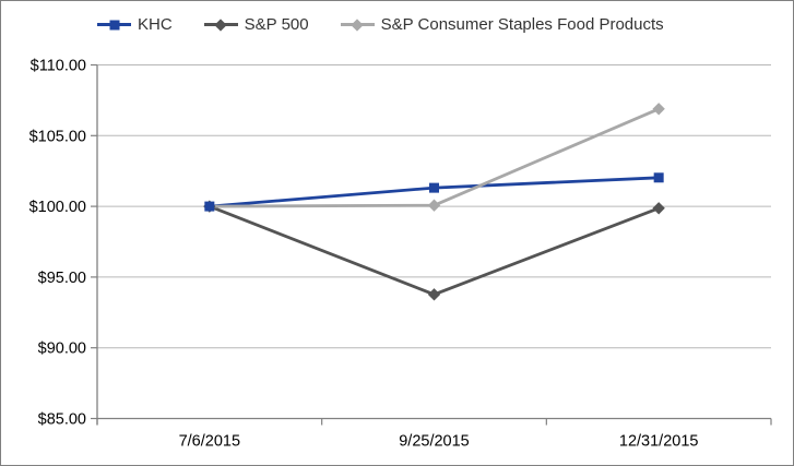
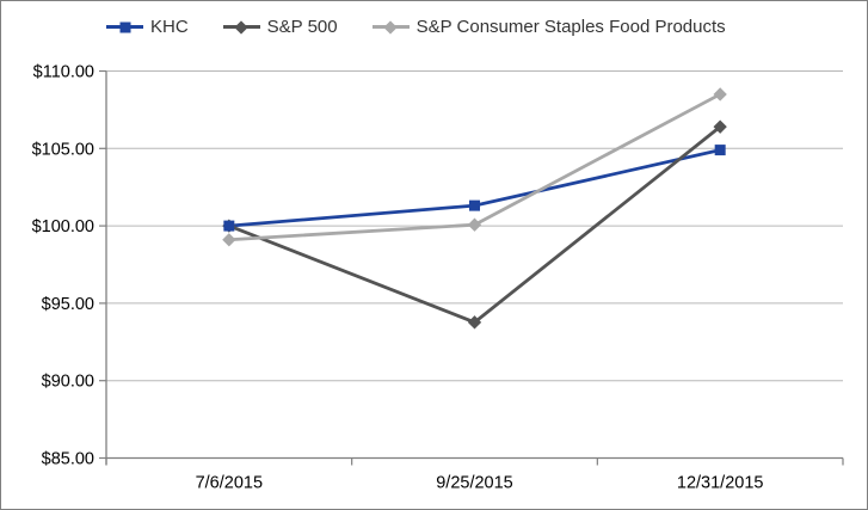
S&P Consumer Staples Food Products/7/6/2015: $100.0 -> $99.1
KHC/12/31/2015: $102.0 -> $104.9
S&P 500/12/31/2015: $99.9 -> $106.4
S&P Consumer Staples Food Products/12/31/2015: $106.9 -> $108.5
